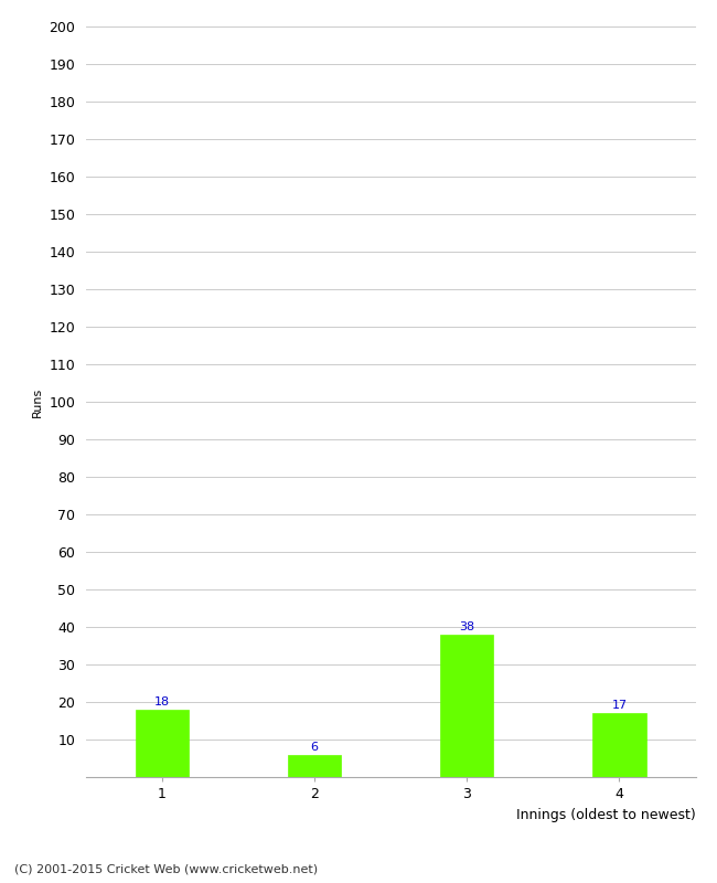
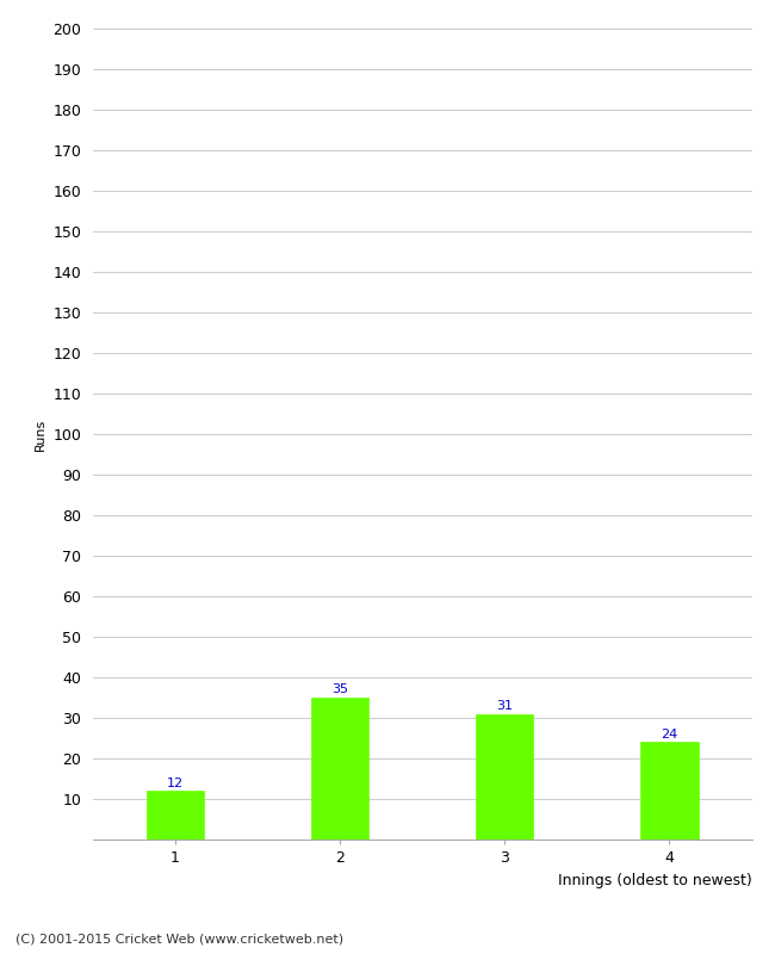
1: 18 -> 12
2: 6 -> 35
3: 38 -> 31
4: 17 -> 24
